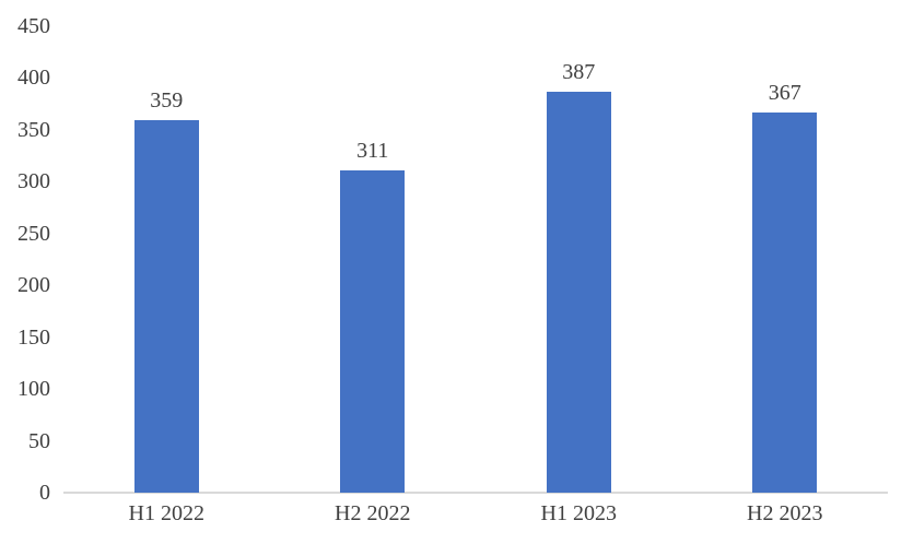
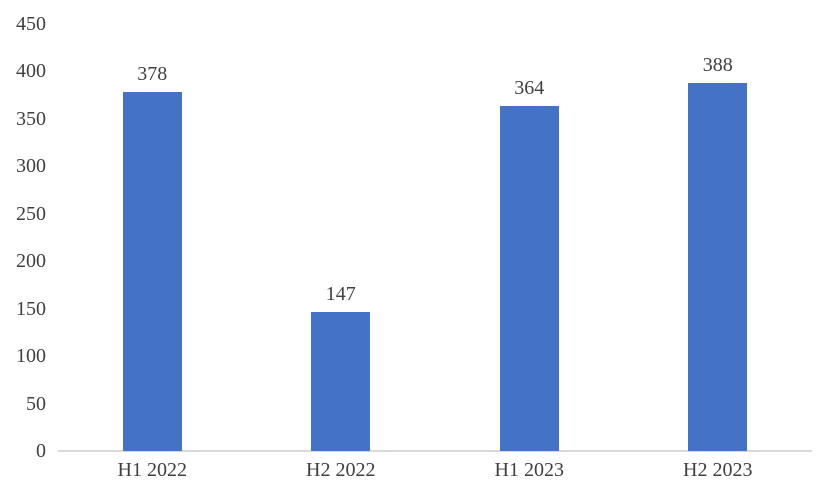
H1 2022: 359 -> 378
H2 2022: 311 -> 147
H1 2023: 387 -> 364
H2 2023: 367 -> 388
